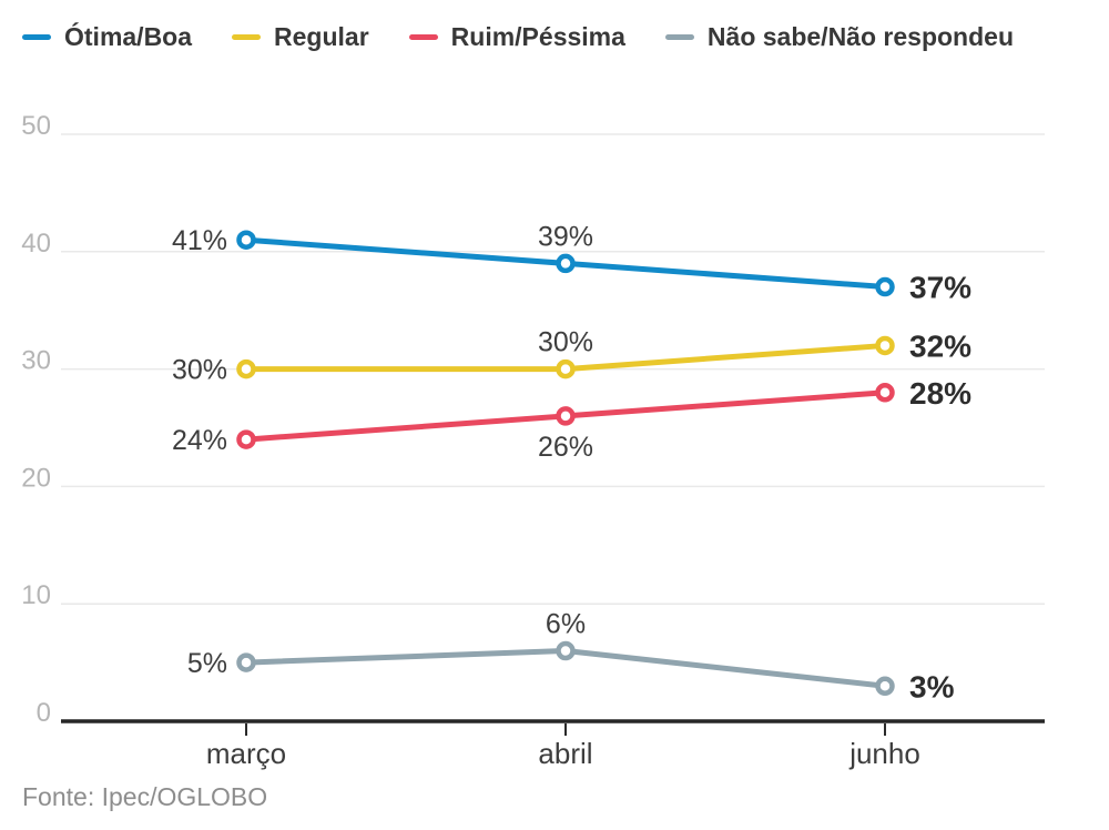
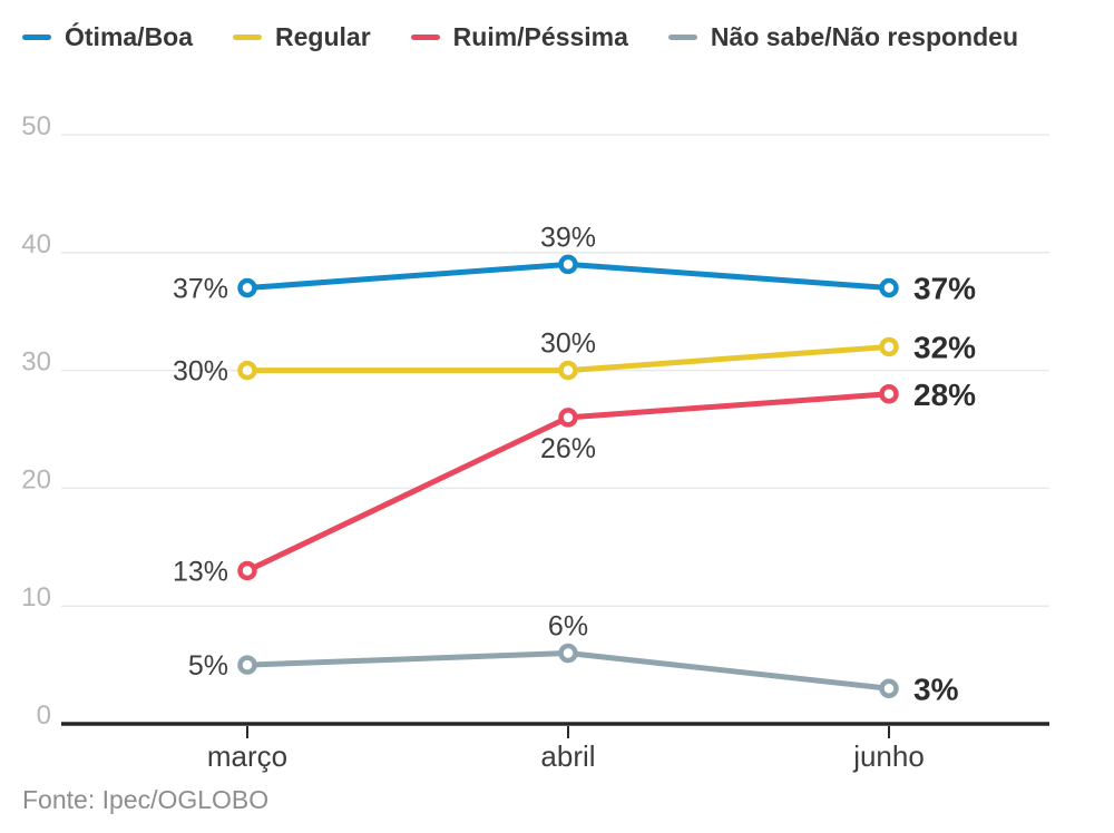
Ótima/Boa/março: 41% -> 37%
Ruim/Péssima/março: 24% -> 13%
